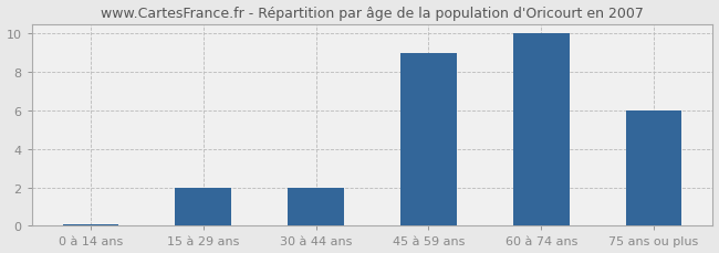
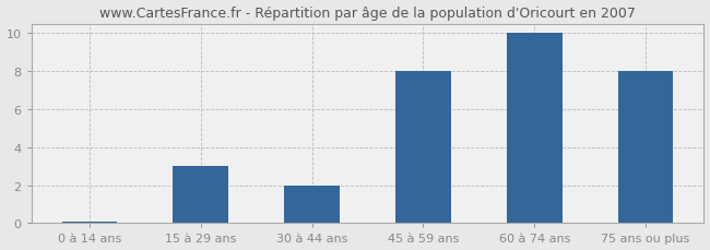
15 à 29 ans: 2.0 -> 3.0
45 à 59 ans: 9.0 -> 8.0
75 ans ou plus: 6.0 -> 8.0
